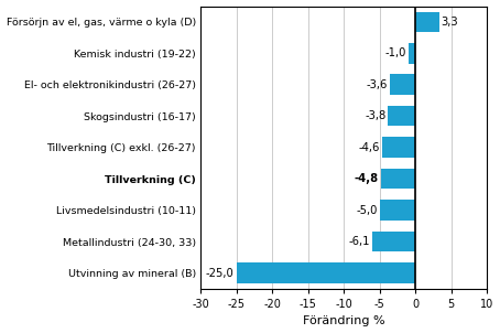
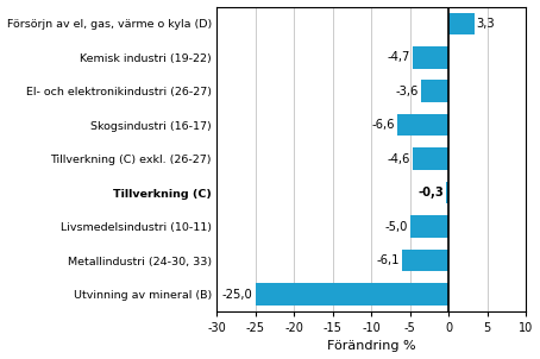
Kemisk industri (19-22): -1,0 -> -4,7
Skogsindustri (16-17): -3,8 -> -6,6
Tillverkning (C): -4,8 -> -0,3
